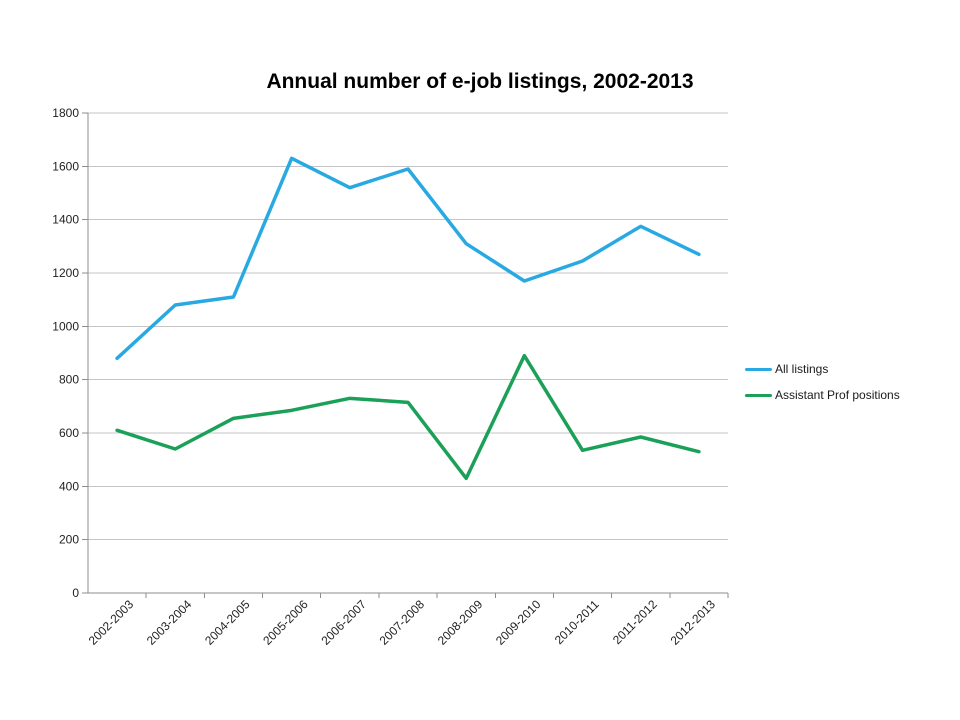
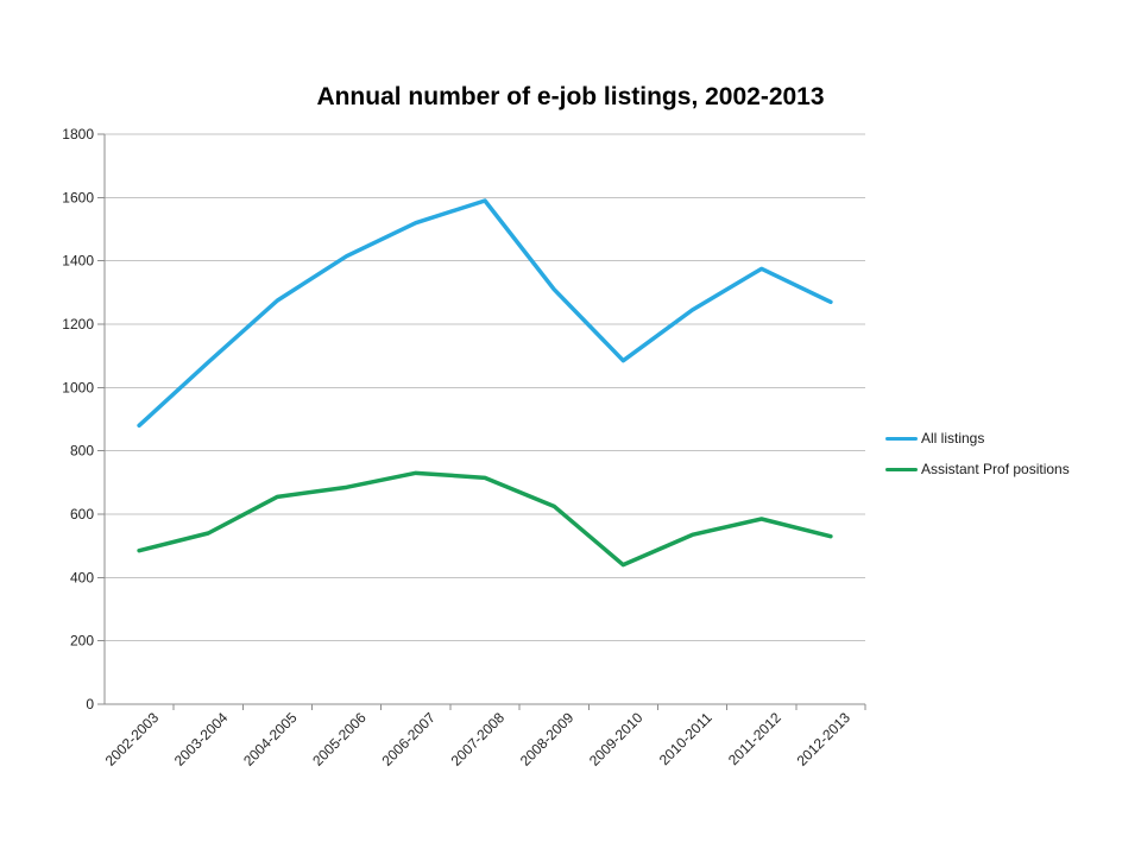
Assistant Prof positions/2002-2003: 610 -> 480
All listings/2004-2005: 1110 -> 1280
All listings/2005-2006: 1630 -> 1420
Assistant Prof positions/2008-2009: 430 -> 620
All listings/2009-2010: 1170 -> 1080
Assistant Prof positions/2009-2010: 890 -> 440
